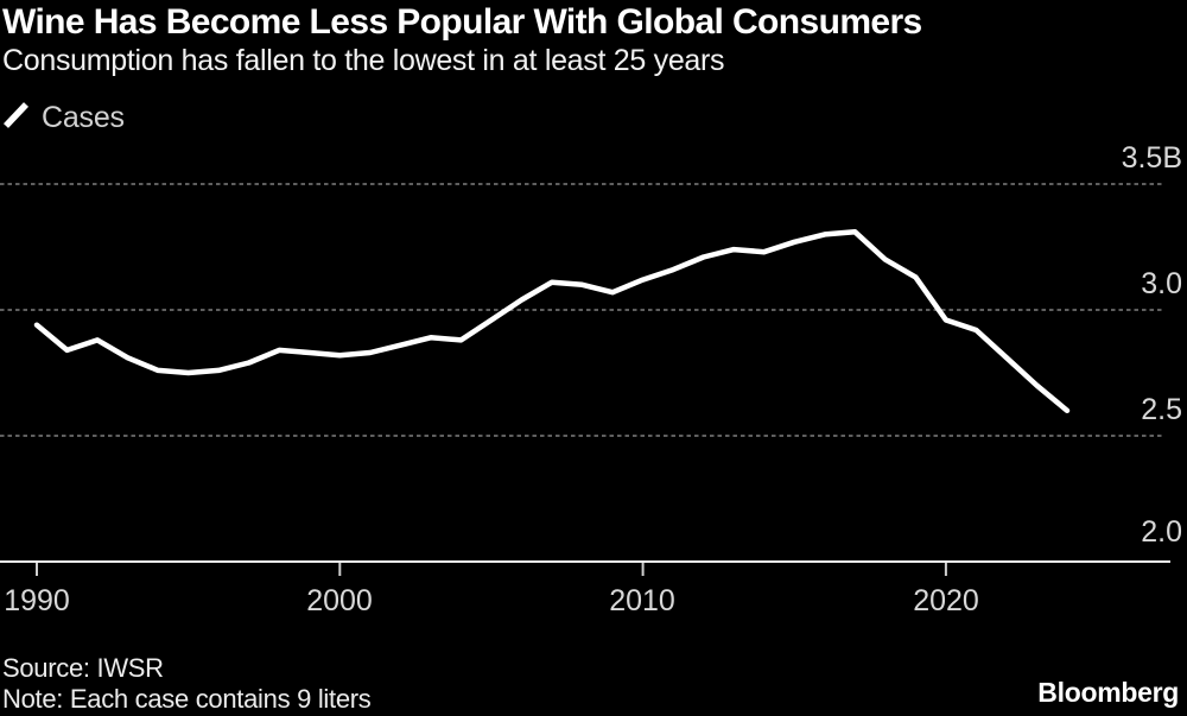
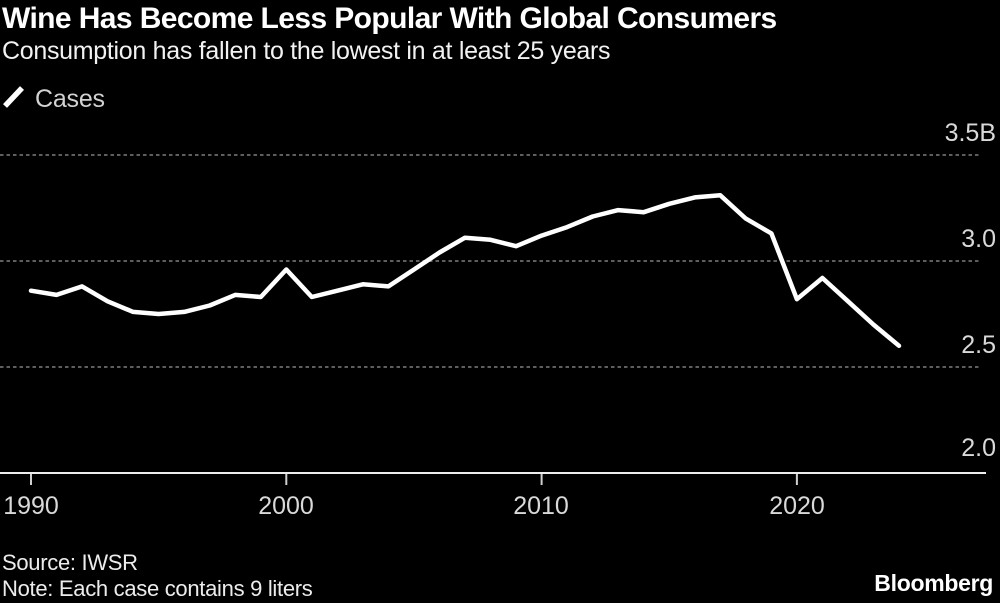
1990: 2.94B -> 2.86B
2000: 2.82B -> 2.96B
2020: 2.96B -> 2.82B
